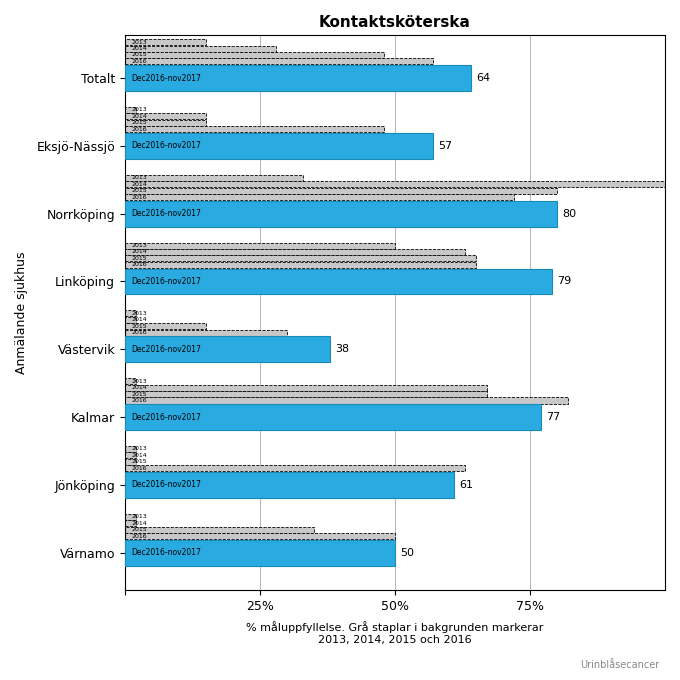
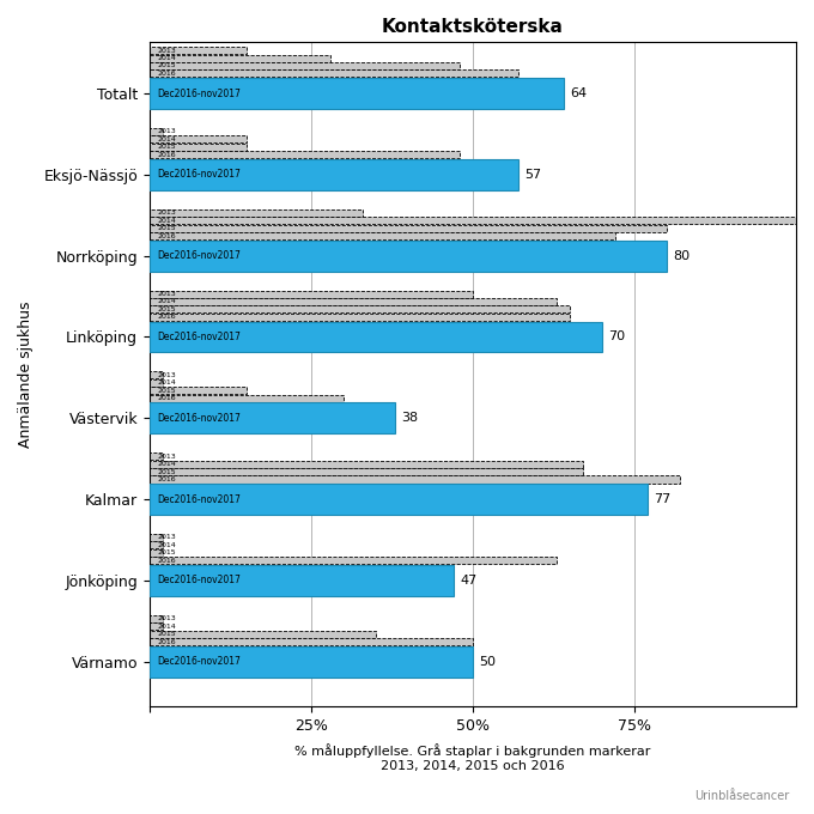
Linköping: 79 -> 70
Jönköping: 61 -> 47
